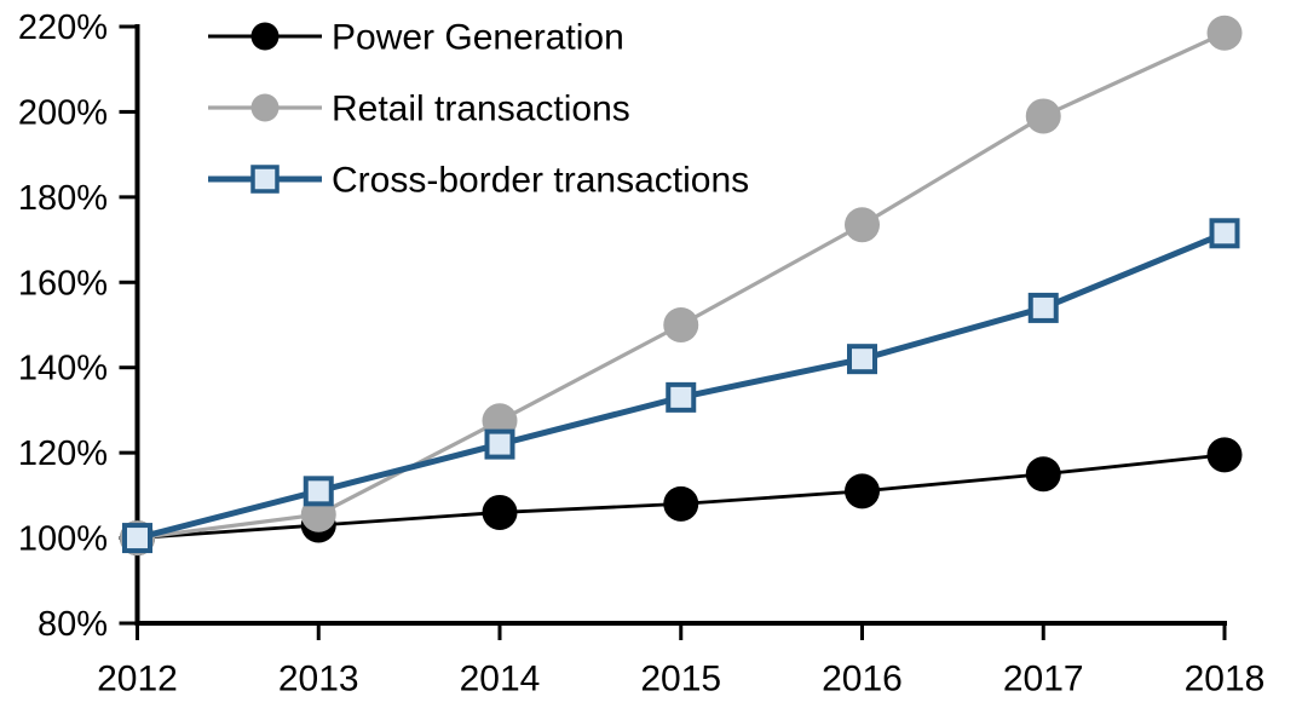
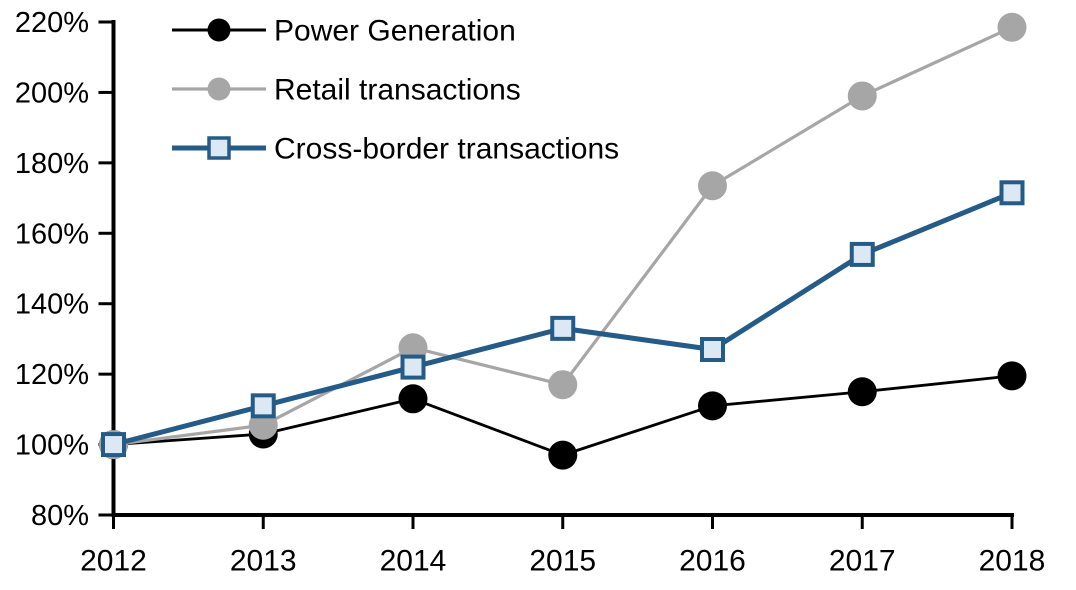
Power Generation/2014: 106% -> 113%
Power Generation/2015: 108% -> 97%
Retail transactions/2015: 150% -> 117%
Cross-border transactions/2016: 142% -> 127%
